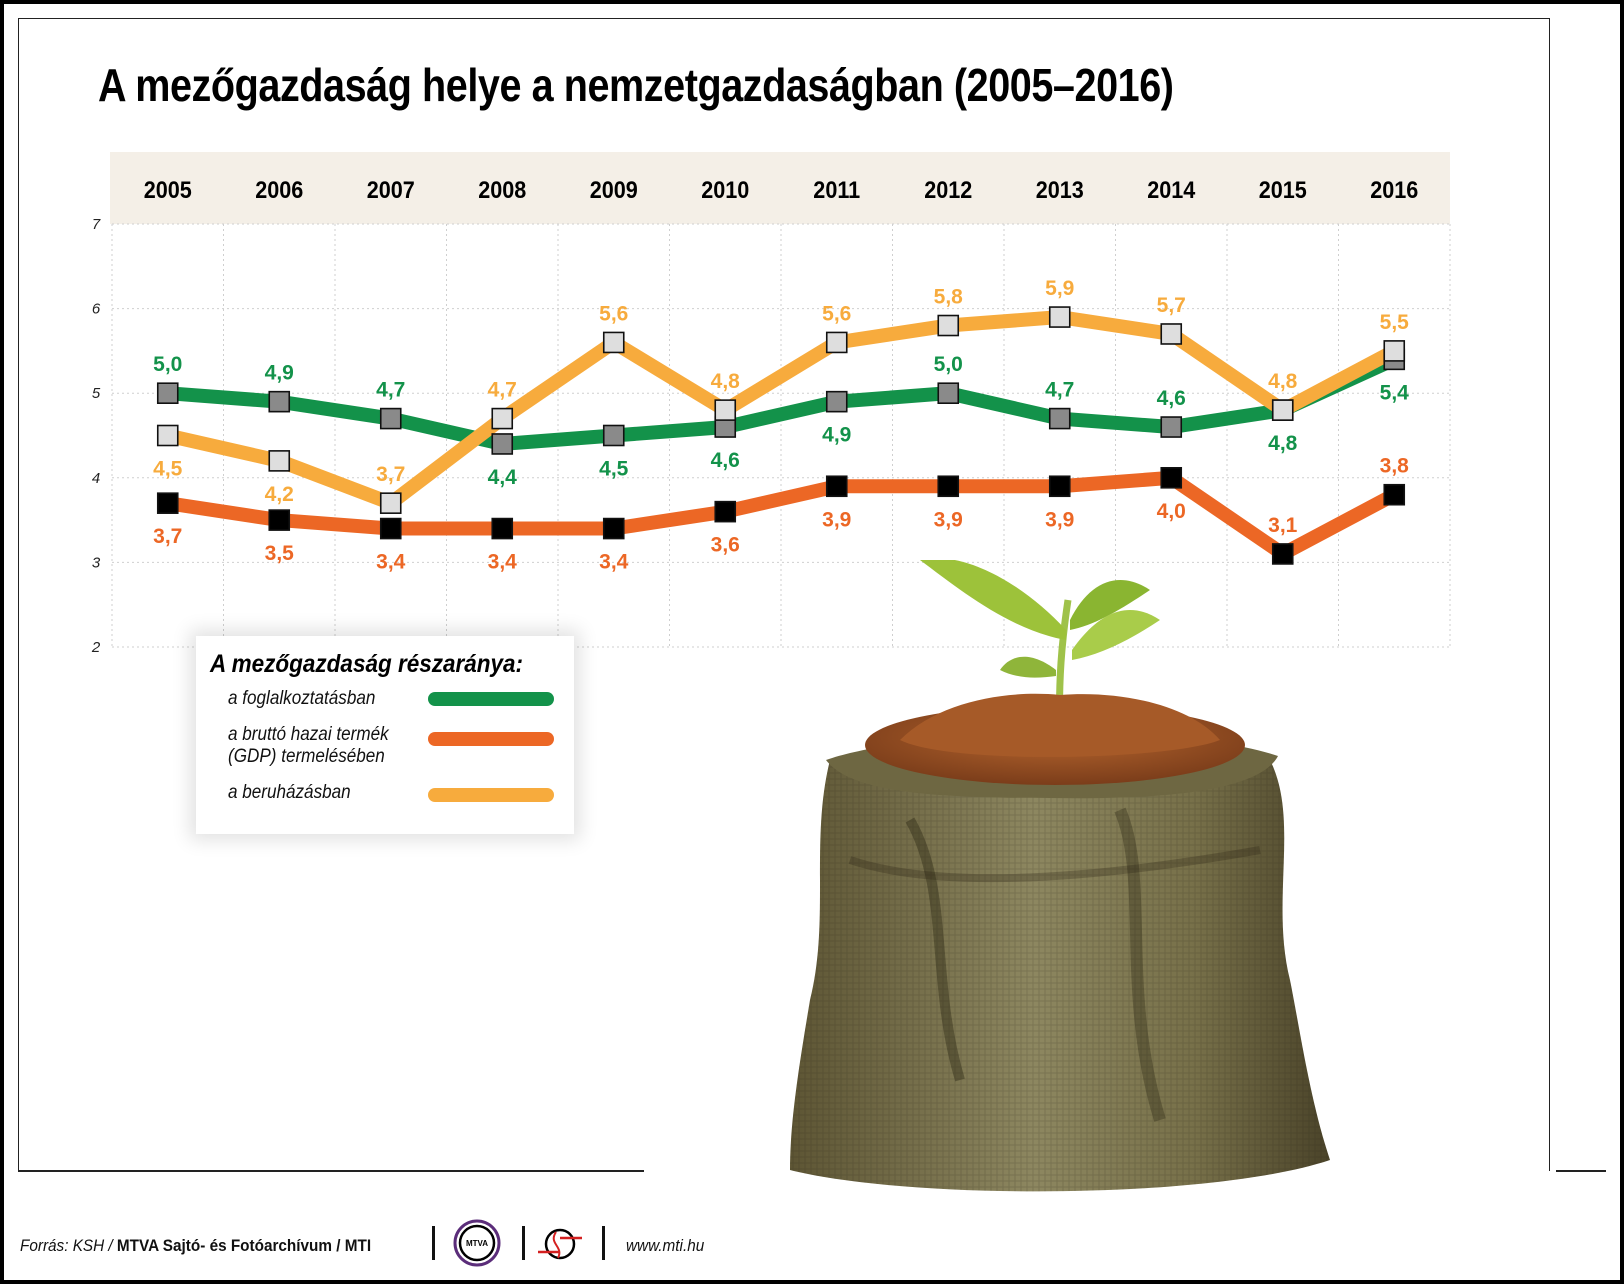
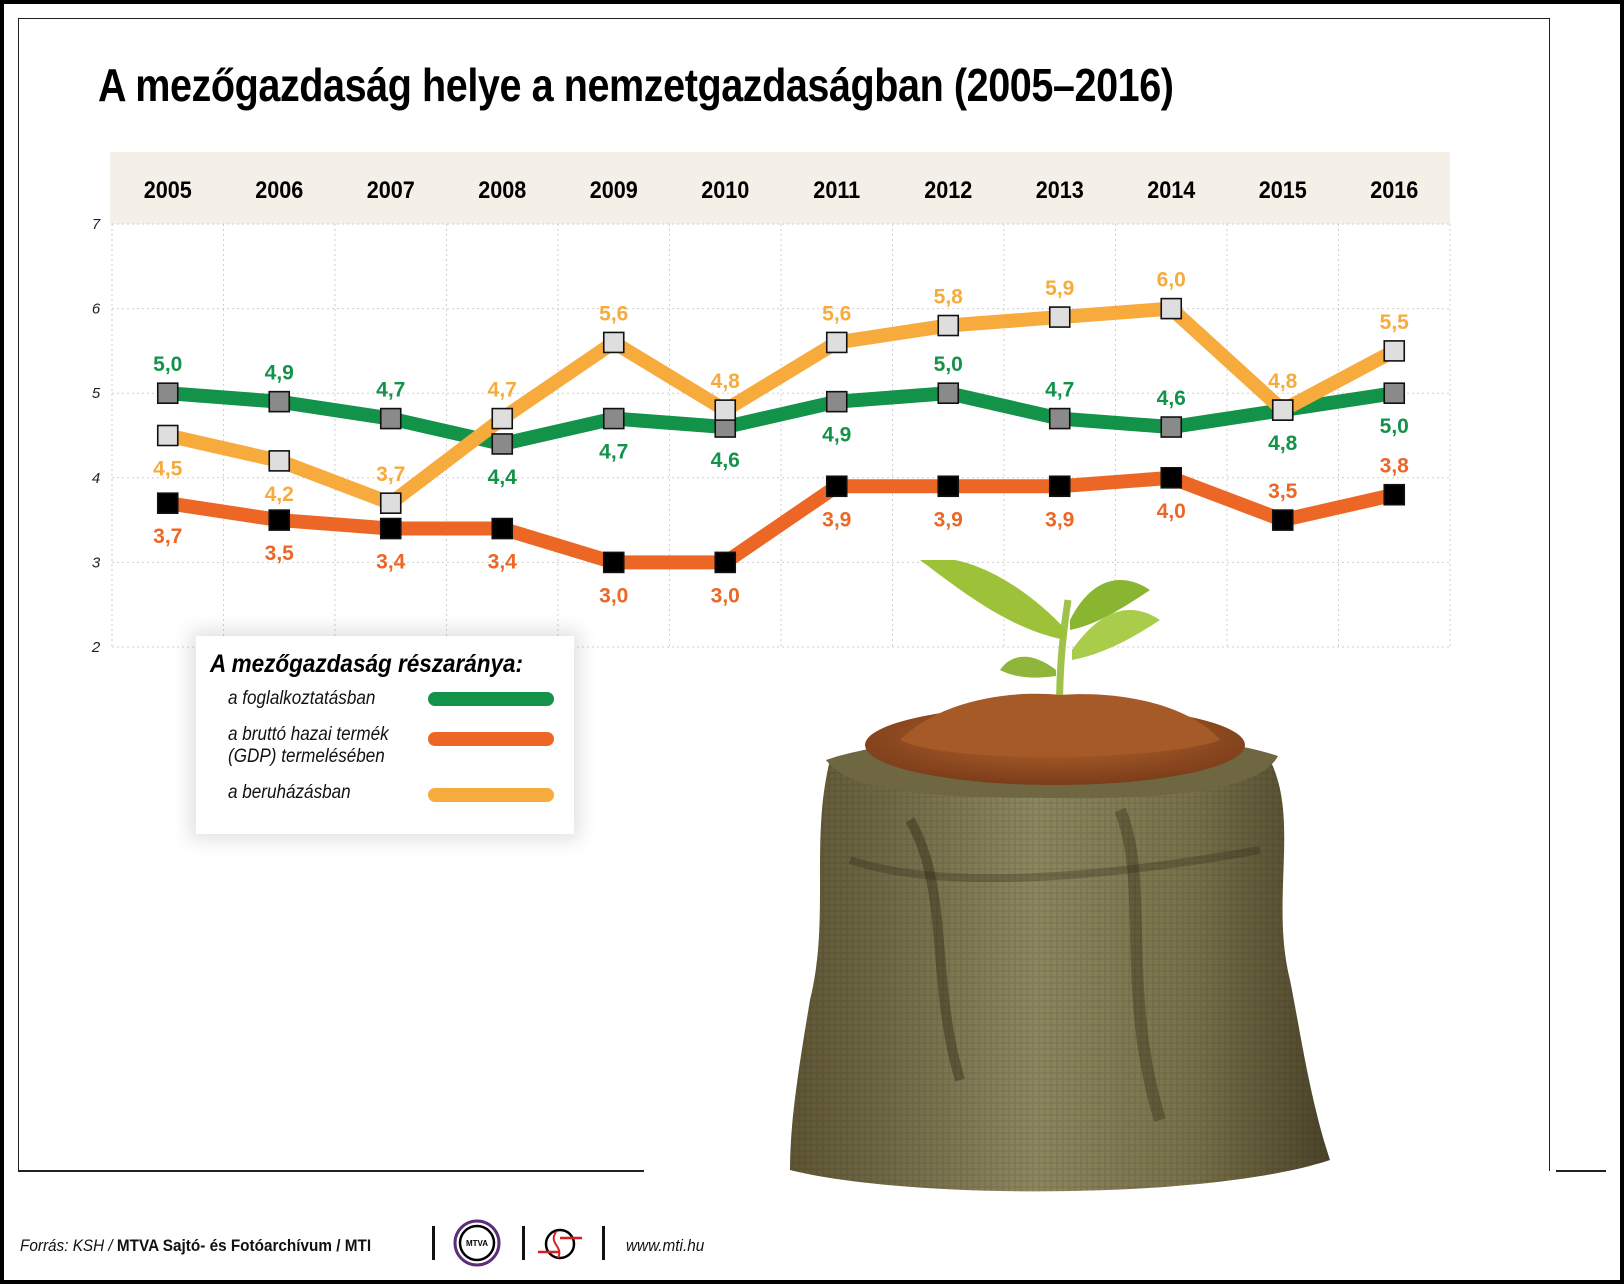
a foglalkoztatásban/2009: 4,5 -> 4,7
a bruttó hazai termék (GDP) termelésében/2009: 3,4 -> 3,0
a bruttó hazai termék (GDP) termelésében/2010: 3,6 -> 3,0
a beruházásban/2014: 5,7 -> 6,0
a bruttó hazai termék (GDP) termelésében/2015: 3,1 -> 3,5
a foglalkoztatásban/2016: 5,4 -> 5,0
